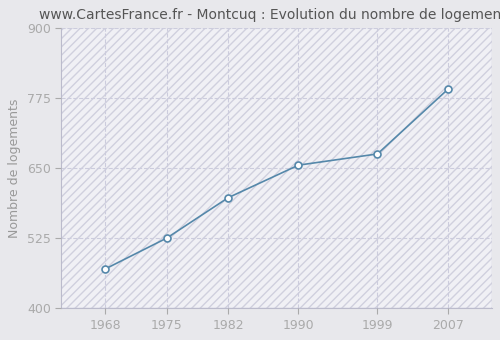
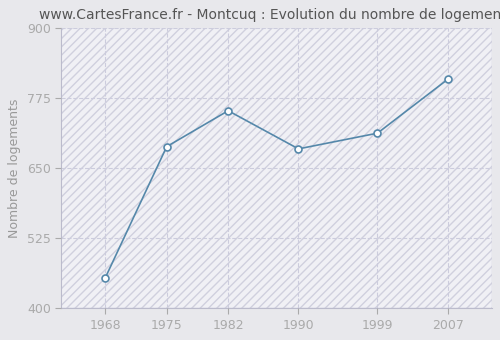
1968: 470 -> 454
1975: 525 -> 688
1982: 597 -> 752
1990: 655 -> 684
1999: 675 -> 712
2007: 790 -> 808
